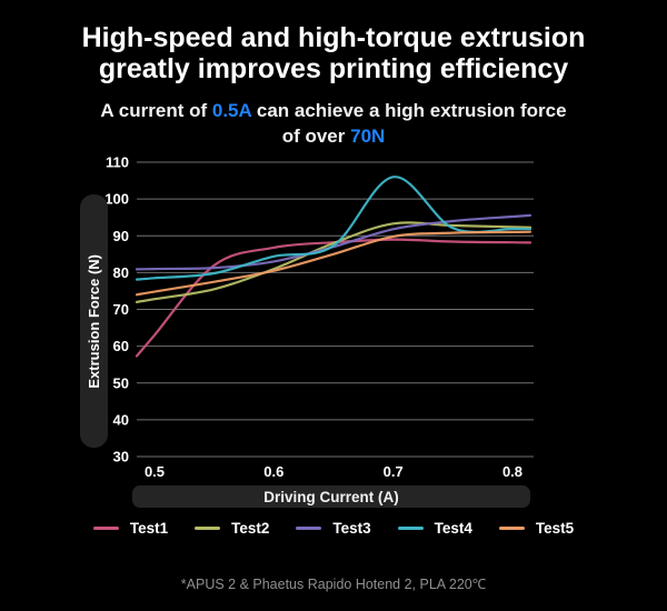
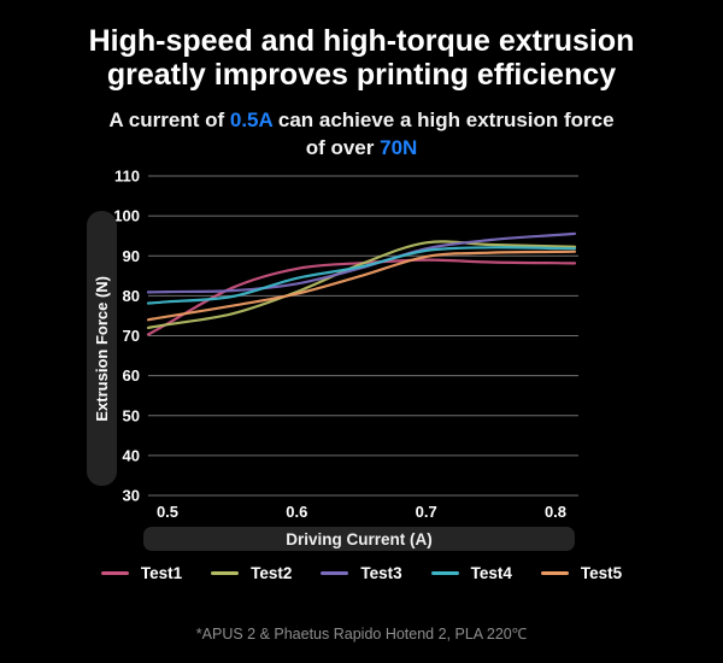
Test1/0.5: 63 -> 73
Test4/0.7: 106 -> 91
